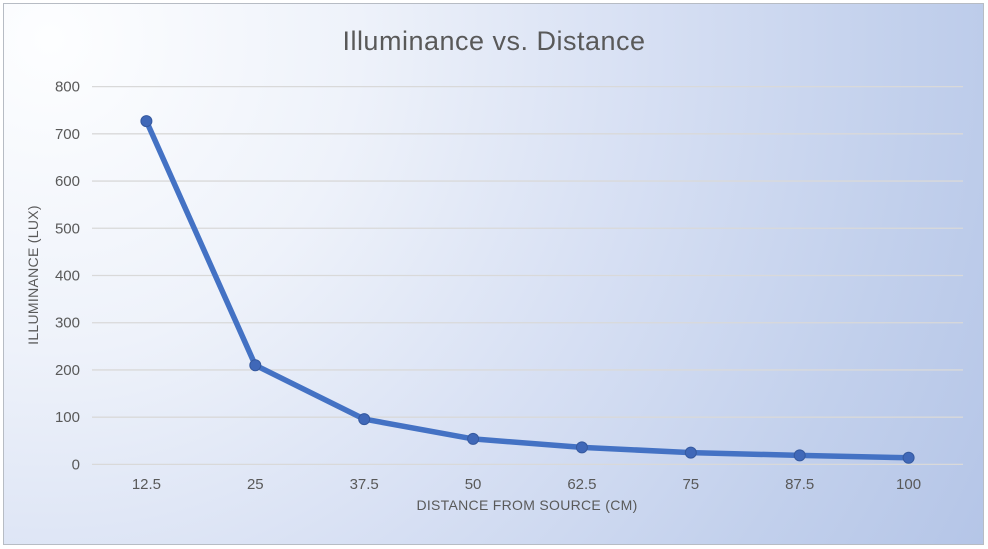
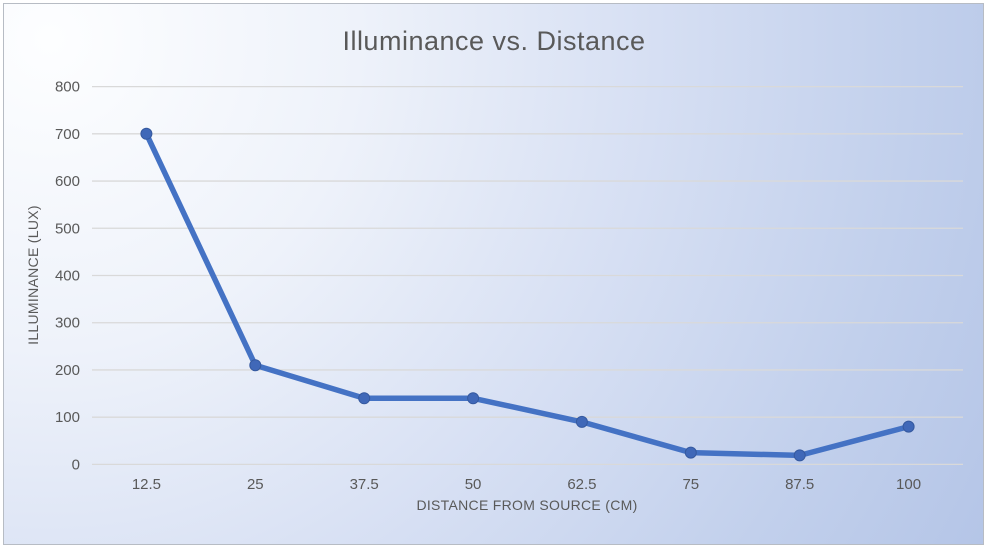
12.5: 730 -> 700
37.5: 100 -> 140
50: 50 -> 140
62.5: 40 -> 90
100: 10 -> 80
